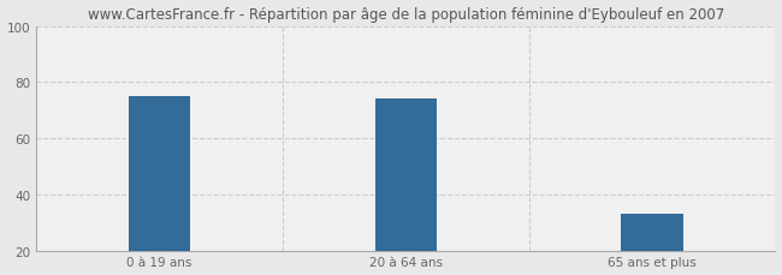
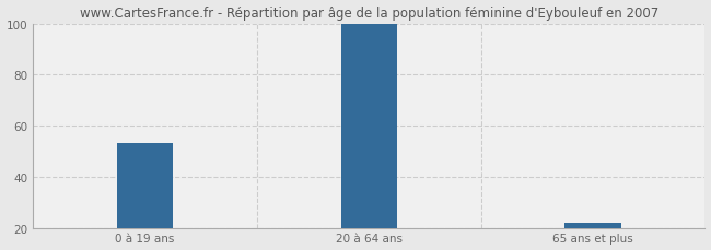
0 à 19 ans: 75 -> 53
20 à 64 ans: 74 -> 100
65 ans et plus: 33 -> 22
